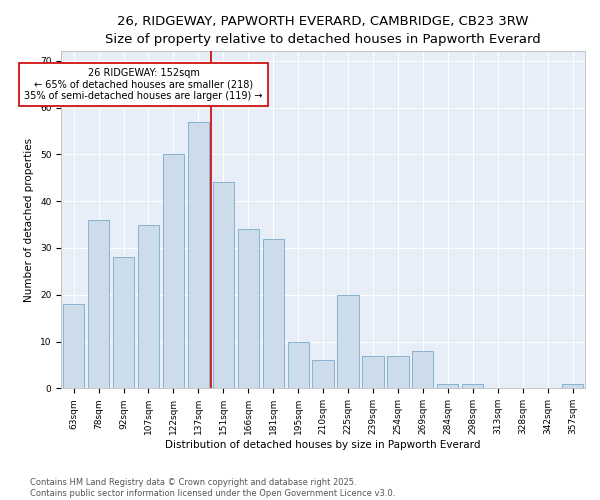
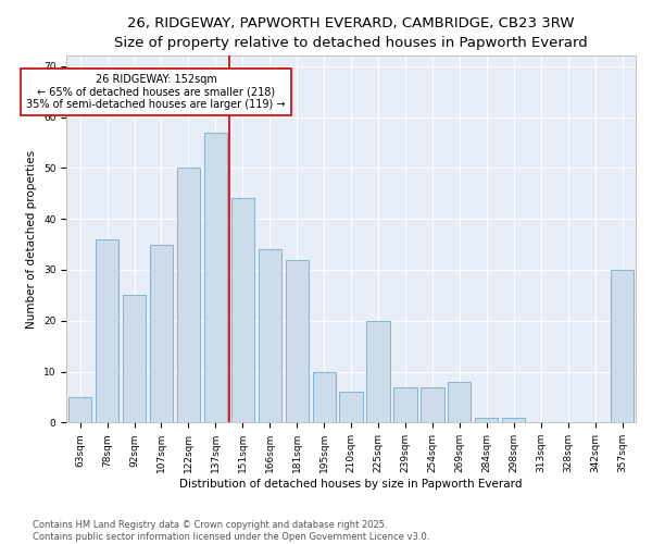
63sqm: 18 -> 5
92sqm: 28 -> 25
357sqm: 1 -> 30
